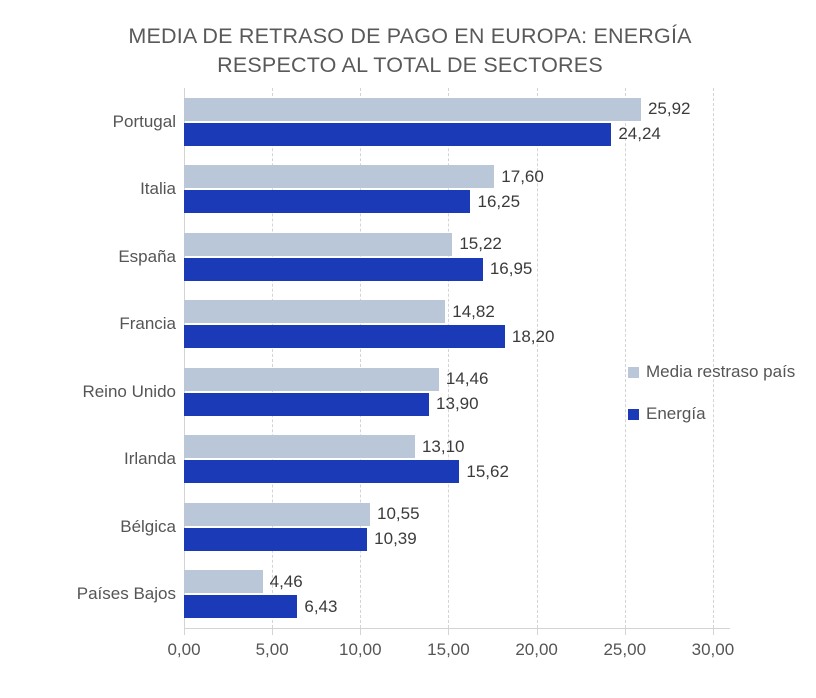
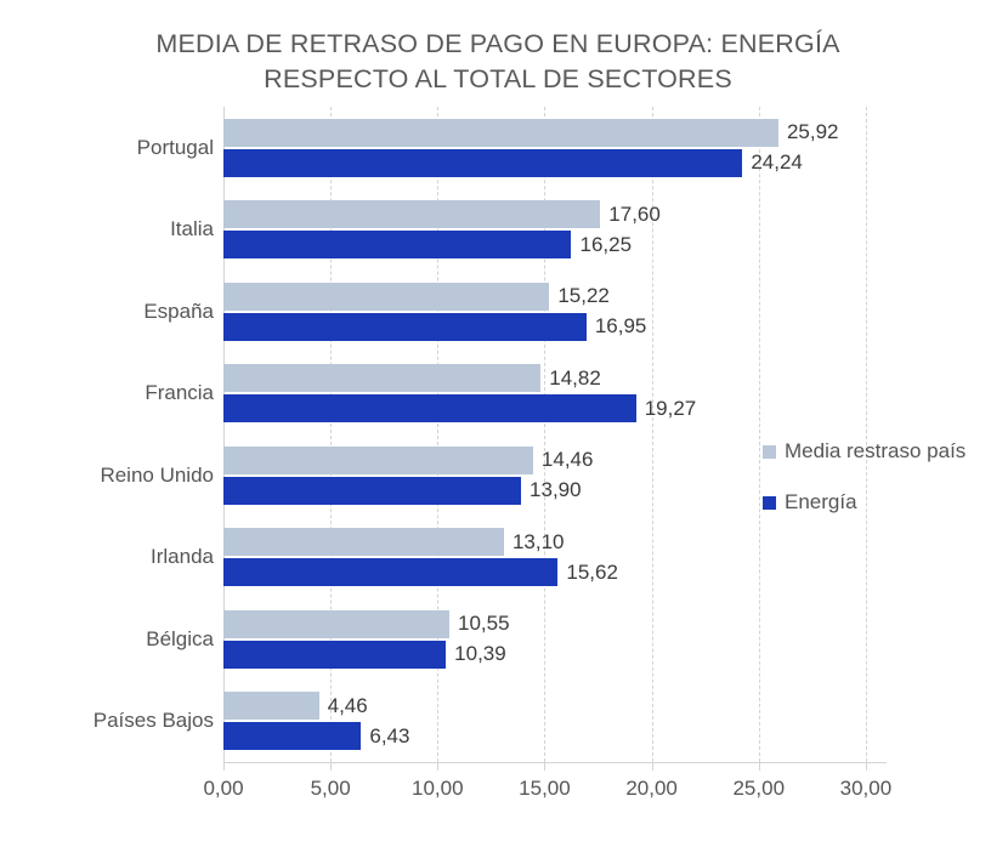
Energía/Francia: 18,20 -> 19,27
